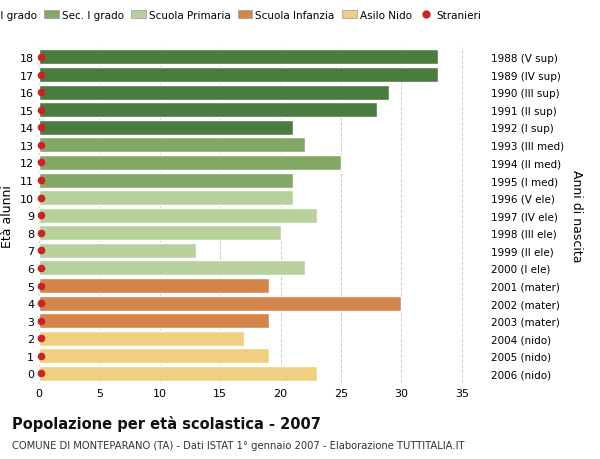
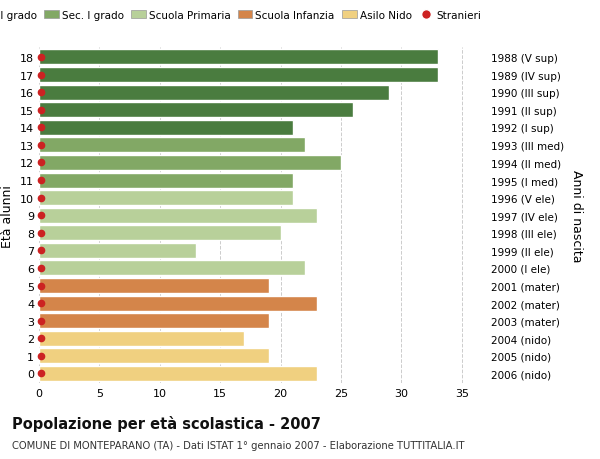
15: 28 -> 26
4: 30 -> 23
